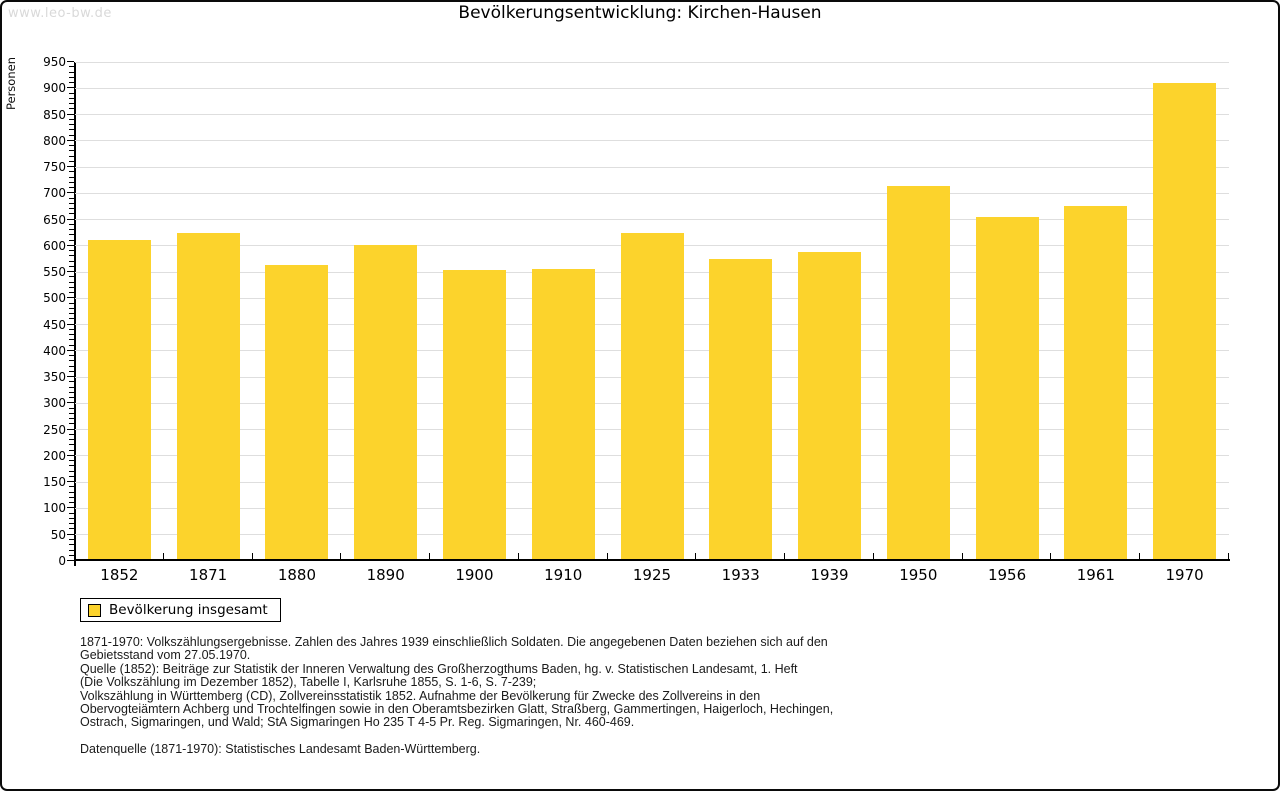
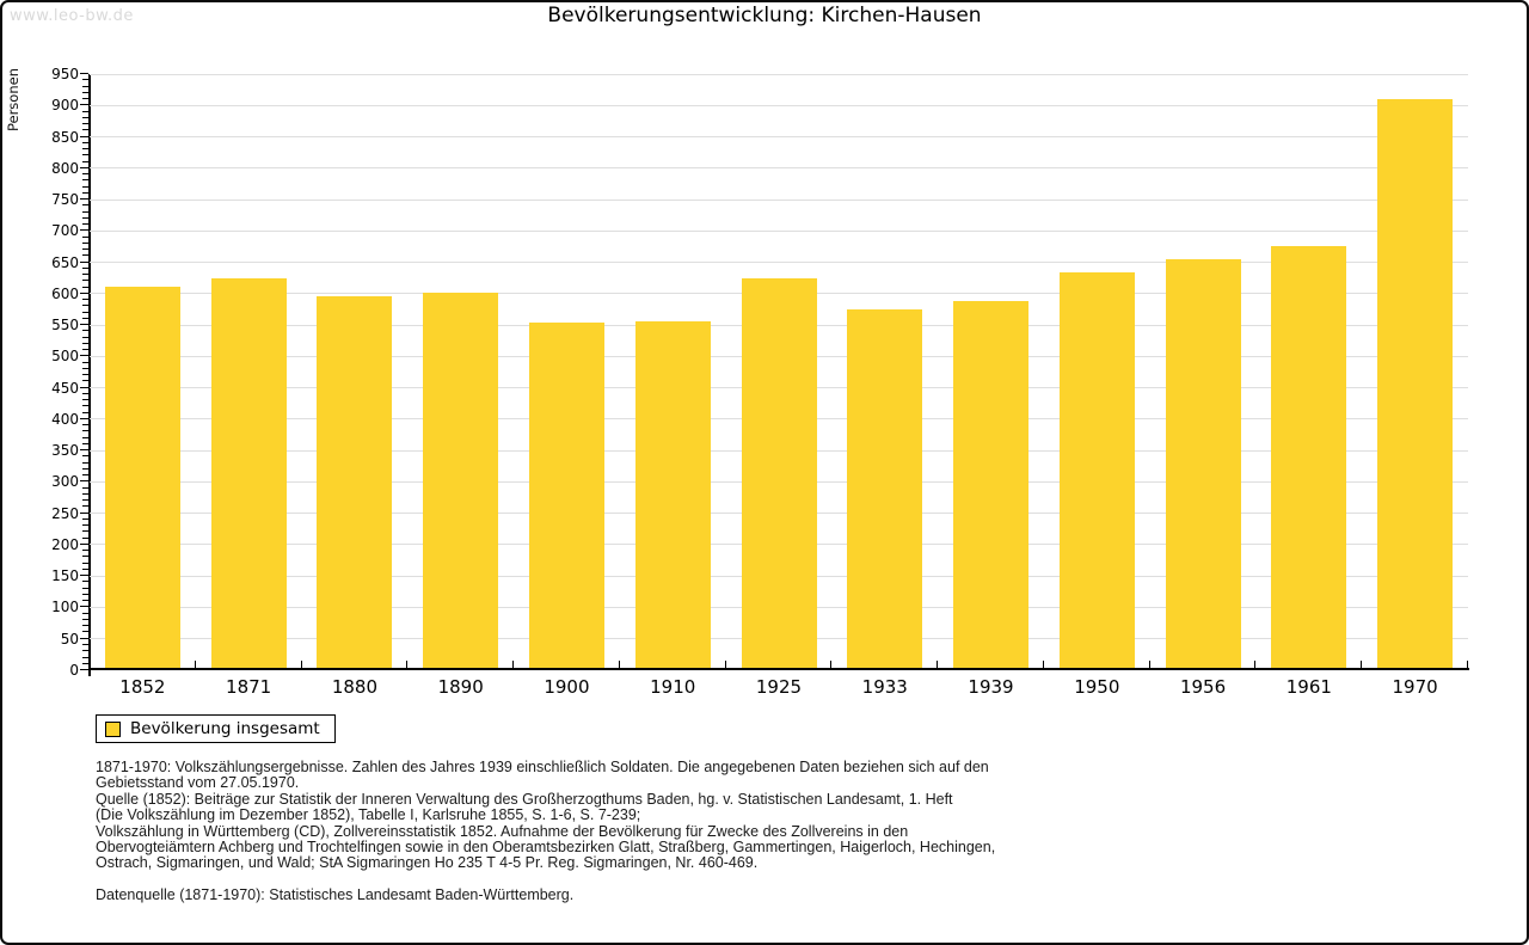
1880: 560 -> 590
1950: 710 -> 630
